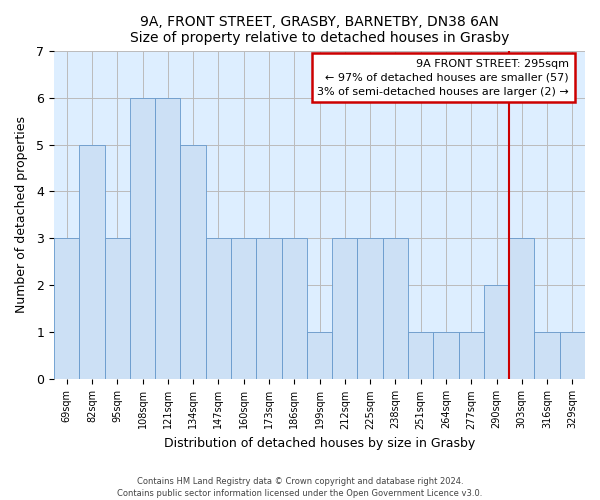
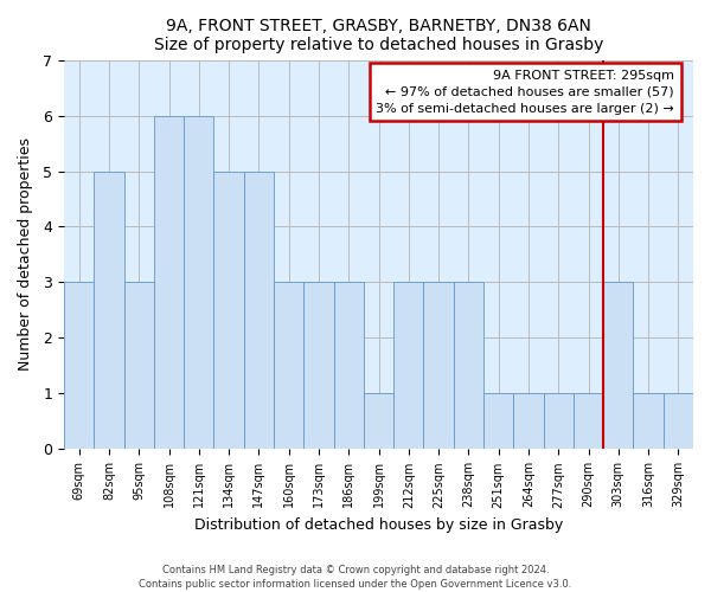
147sqm: 3 -> 5
290sqm: 2 -> 1
